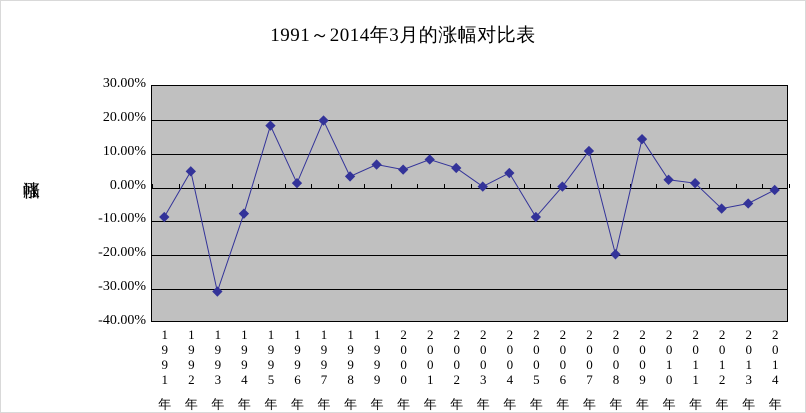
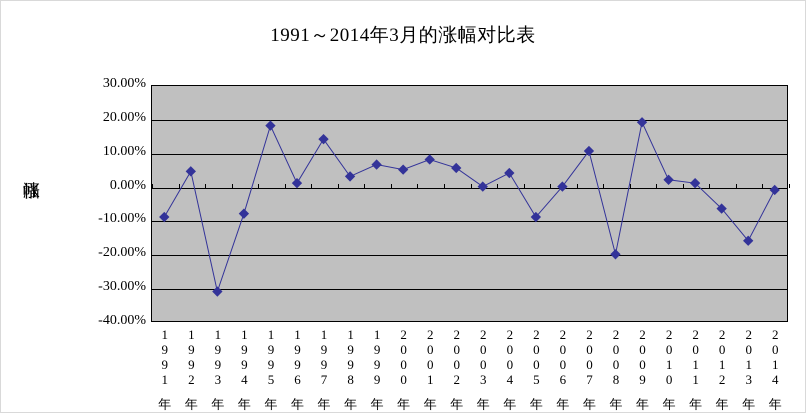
1997年: 20% -> 14%
2009年: 14% -> 19%
2013年: -5% -> -16%
